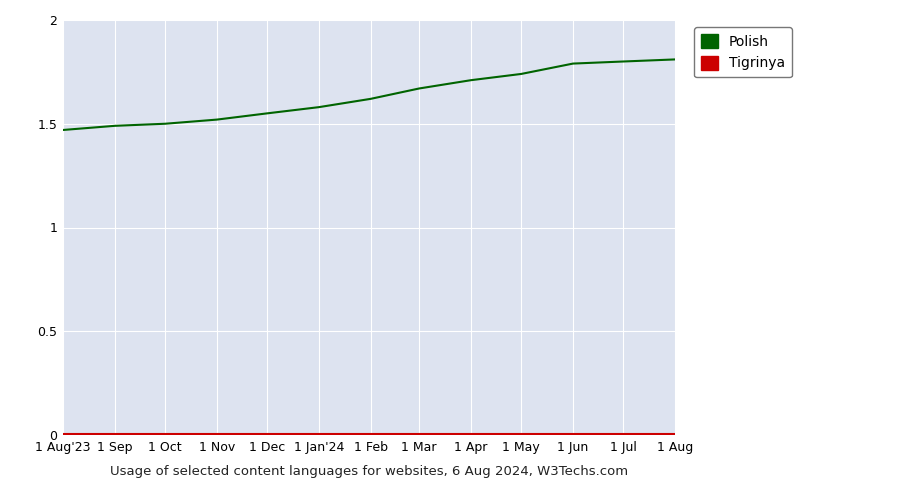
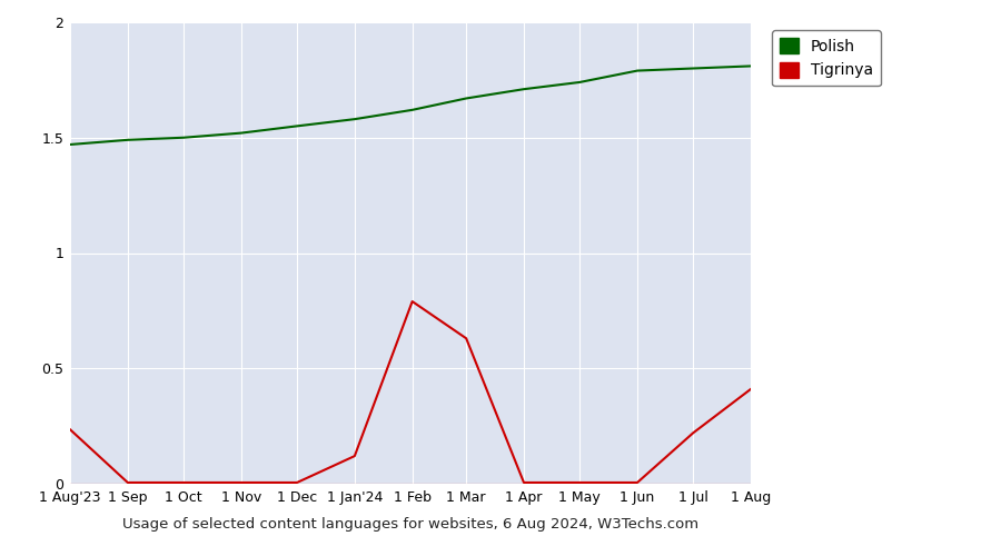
Tigrinya/1 Aug'23: 0.005 -> 0.235
Tigrinya/1 Jan'24: 0.005 -> 0.120
Tigrinya/1 Feb: 0.005 -> 0.790
Tigrinya/1 Mar: 0.005 -> 0.630
Tigrinya/1 Jul: 0.005 -> 0.220
Tigrinya/1 Aug: 0.005 -> 0.410
